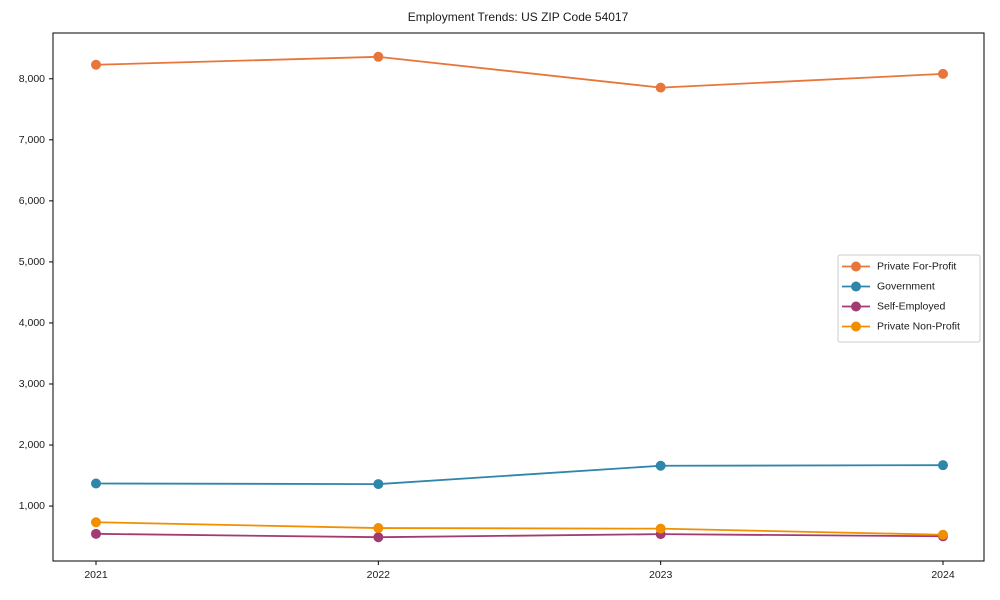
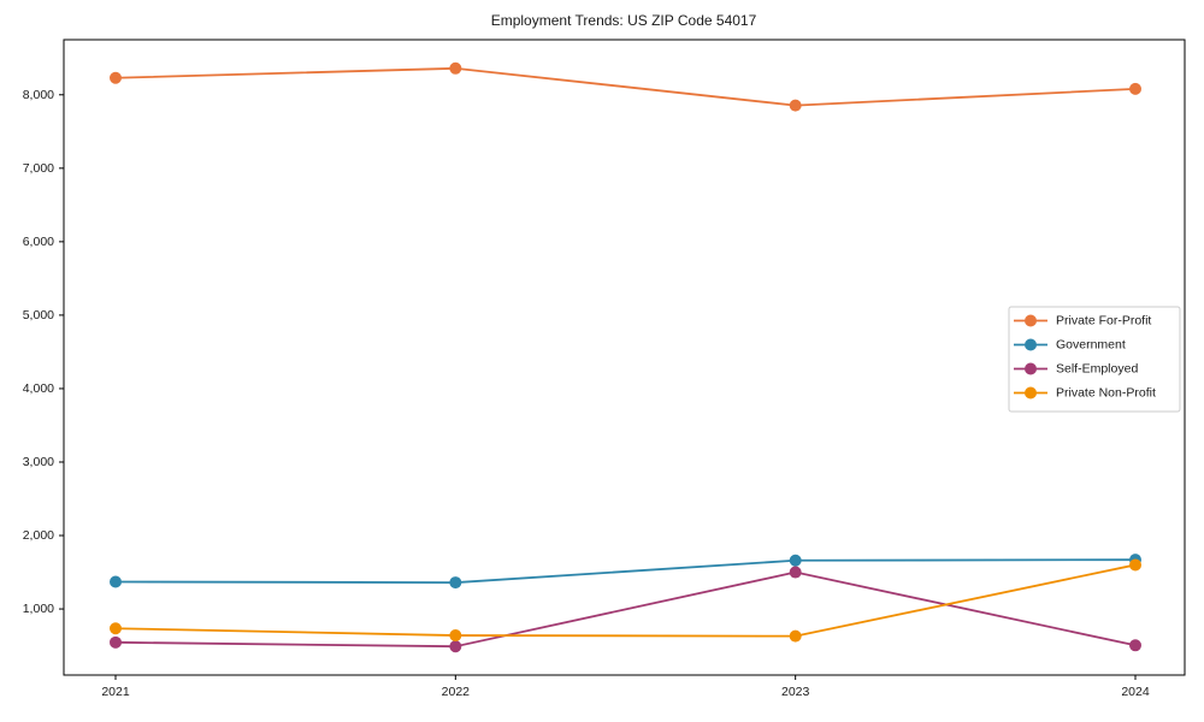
Self-Employed/2023: 500 -> 1500
Private Non-Profit/2024: 500 -> 1600
